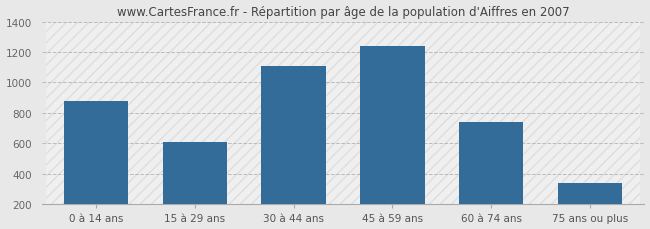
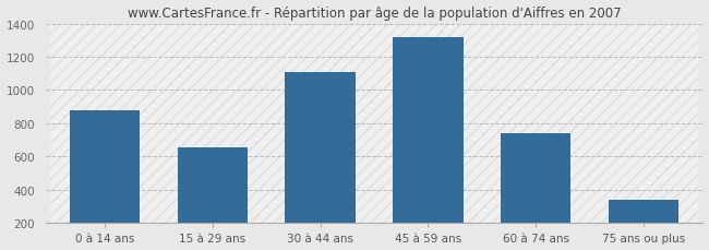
15 à 29 ans: 610 -> 660
45 à 59 ans: 1240 -> 1320
